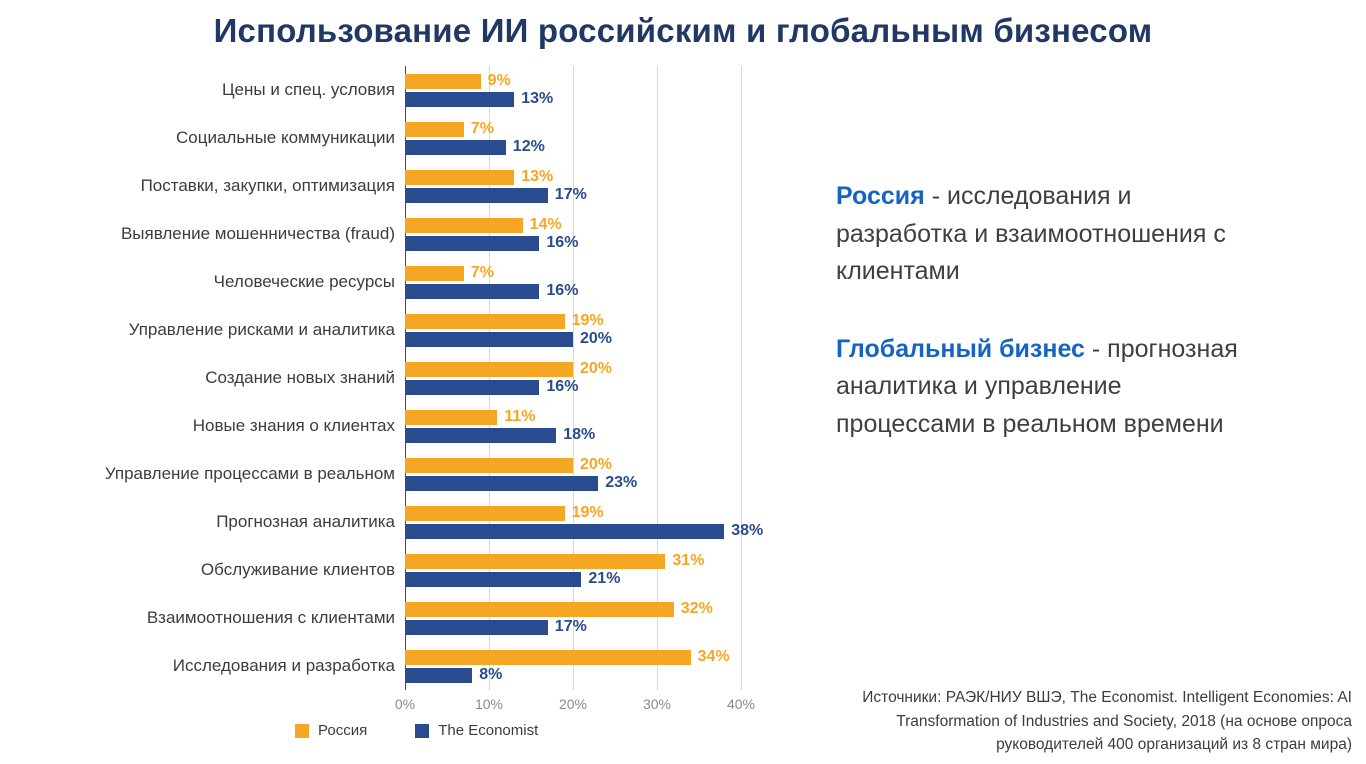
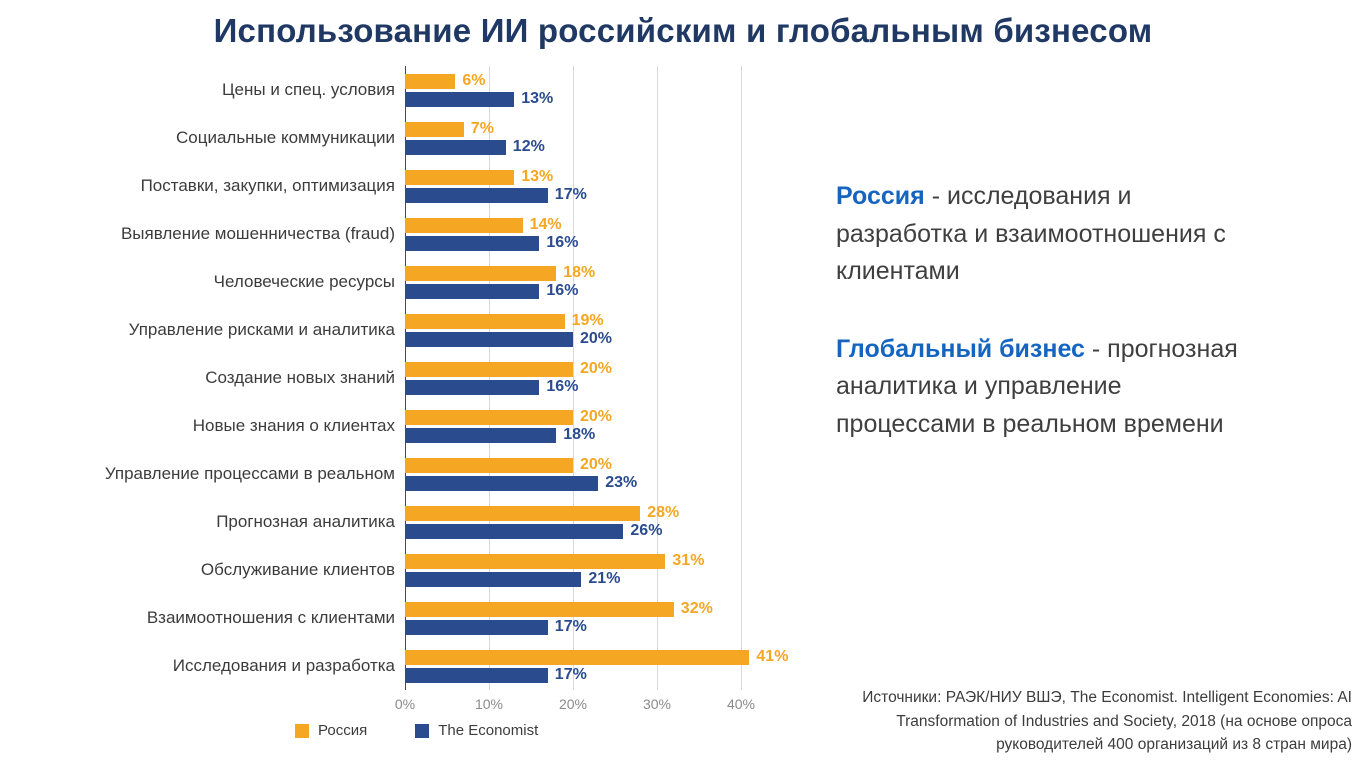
Россия/Цены и спец. условия: 9% -> 6%
Россия/Человеческие ресурсы: 7% -> 18%
Россия/Новые знания о клиентах: 11% -> 20%
Россия/Прогнозная аналитика: 19% -> 28%
The Economist/Прогнозная аналитика: 38% -> 26%
Россия/Исследования и разработка: 34% -> 41%
The Economist/Исследования и разработка: 8% -> 17%
